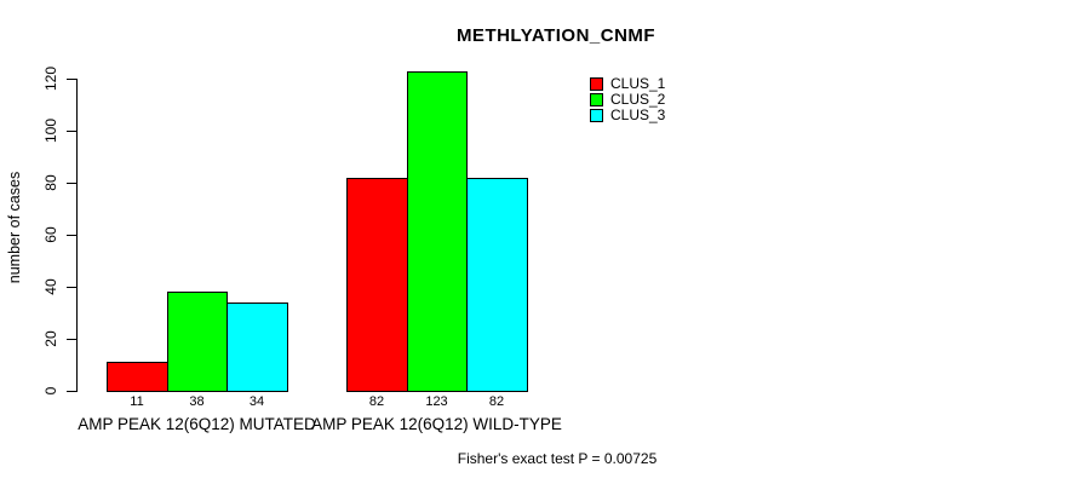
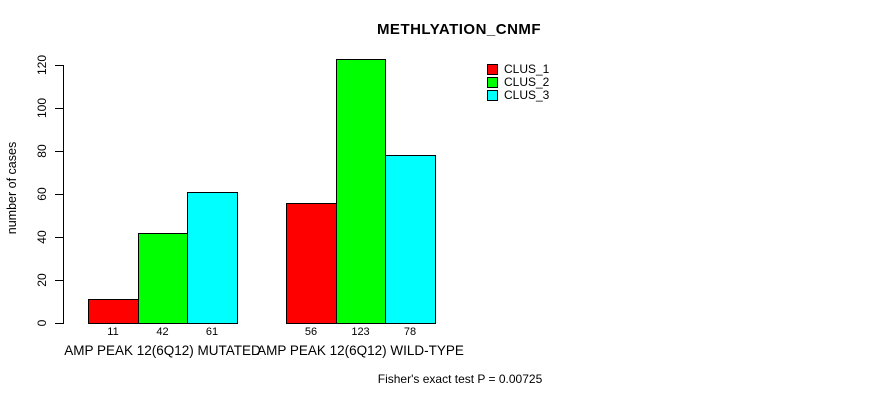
CLUS_2/AMP PEAK 12(6Q12) MUTATED: 38 -> 42
CLUS_3/AMP PEAK 12(6Q12) MUTATED: 34 -> 61
CLUS_1/AMP PEAK 12(6Q12) WILD-TYPE: 82 -> 56
CLUS_3/AMP PEAK 12(6Q12) WILD-TYPE: 82 -> 78
